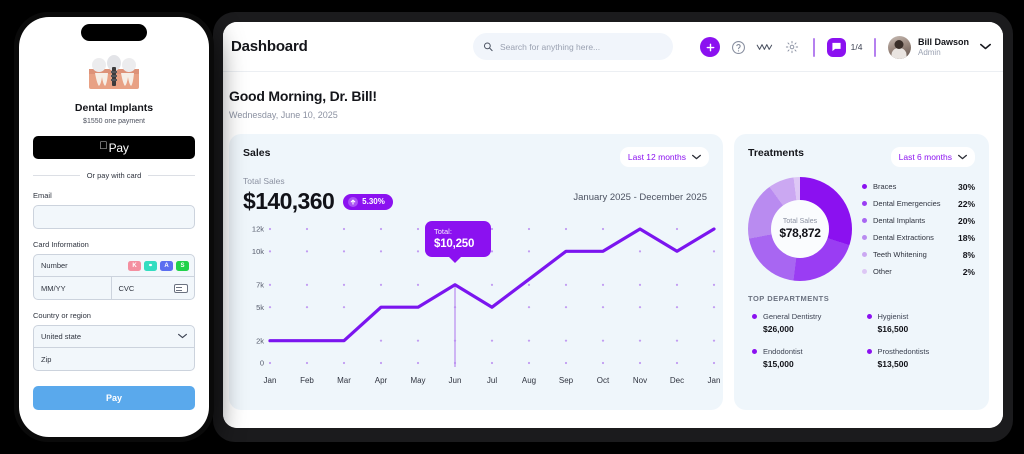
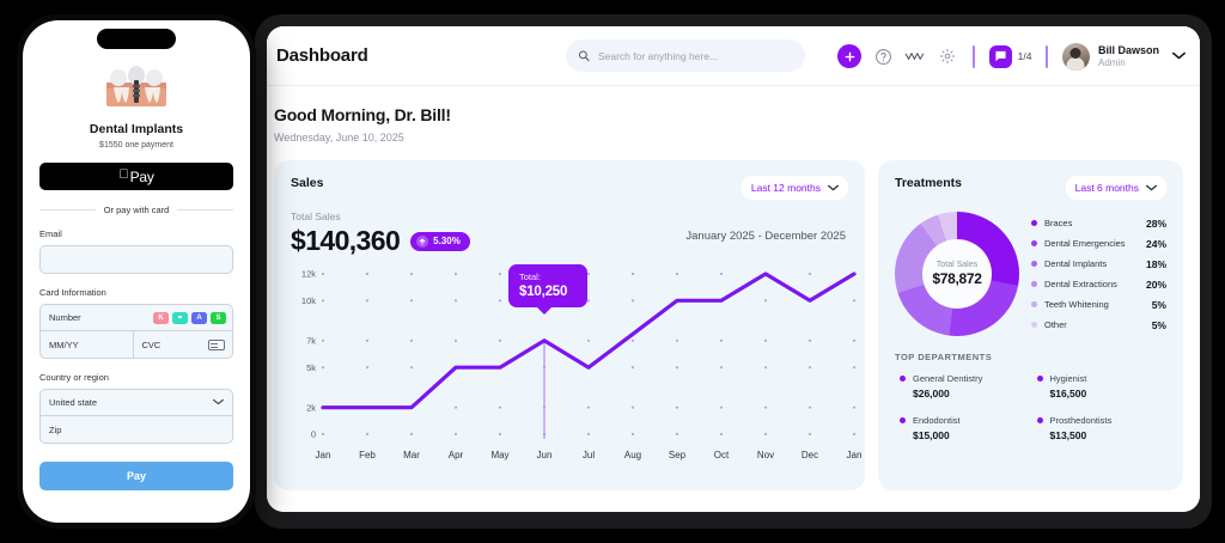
Treatments/Braces: 30% -> 28%
Treatments/Dental Emergencies: 22% -> 24%
Treatments/Dental Implants: 20% -> 18%
Treatments/Dental Extractions: 18% -> 20%
Treatments/Teeth Whitening: 8% -> 5%
Treatments/Other: 2% -> 5%
